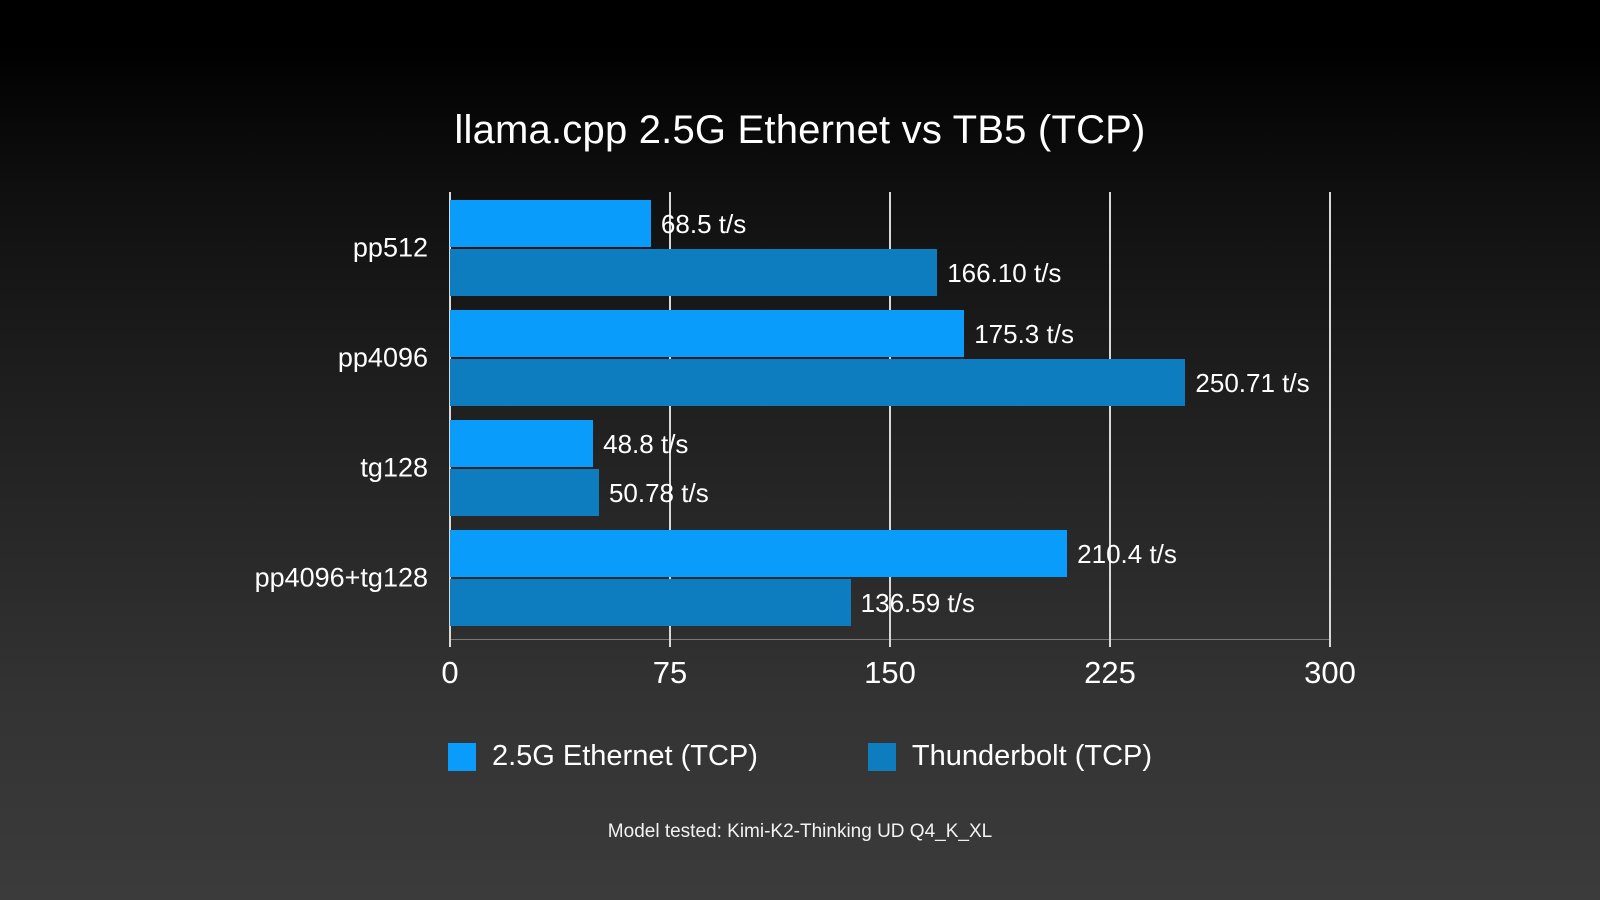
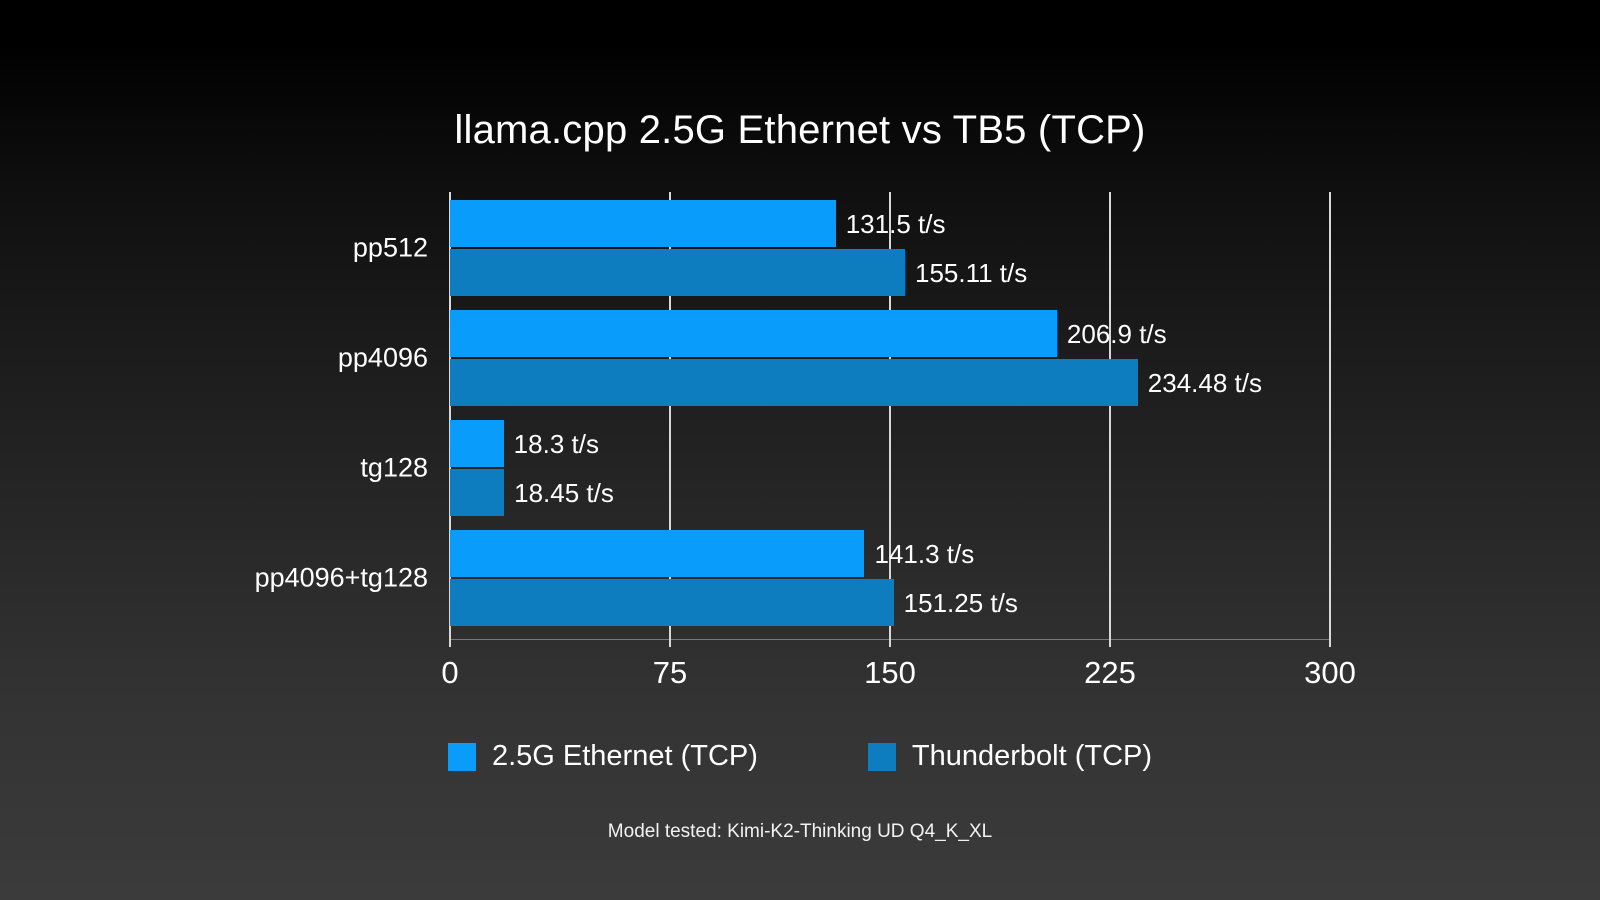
2.5G Ethernet (TCP)/pp512: 68.5 -> 131.5
Thunderbolt (TCP)/pp512: 166.10 -> 155.11
2.5G Ethernet (TCP)/pp4096: 175.3 -> 206.9
Thunderbolt (TCP)/pp4096: 250.71 -> 234.48
2.5G Ethernet (TCP)/tg128: 48.8 -> 18.3
Thunderbolt (TCP)/tg128: 50.78 -> 18.45
2.5G Ethernet (TCP)/pp4096+tg128: 210.4 -> 141.3
Thunderbolt (TCP)/pp4096+tg128: 136.59 -> 151.25
